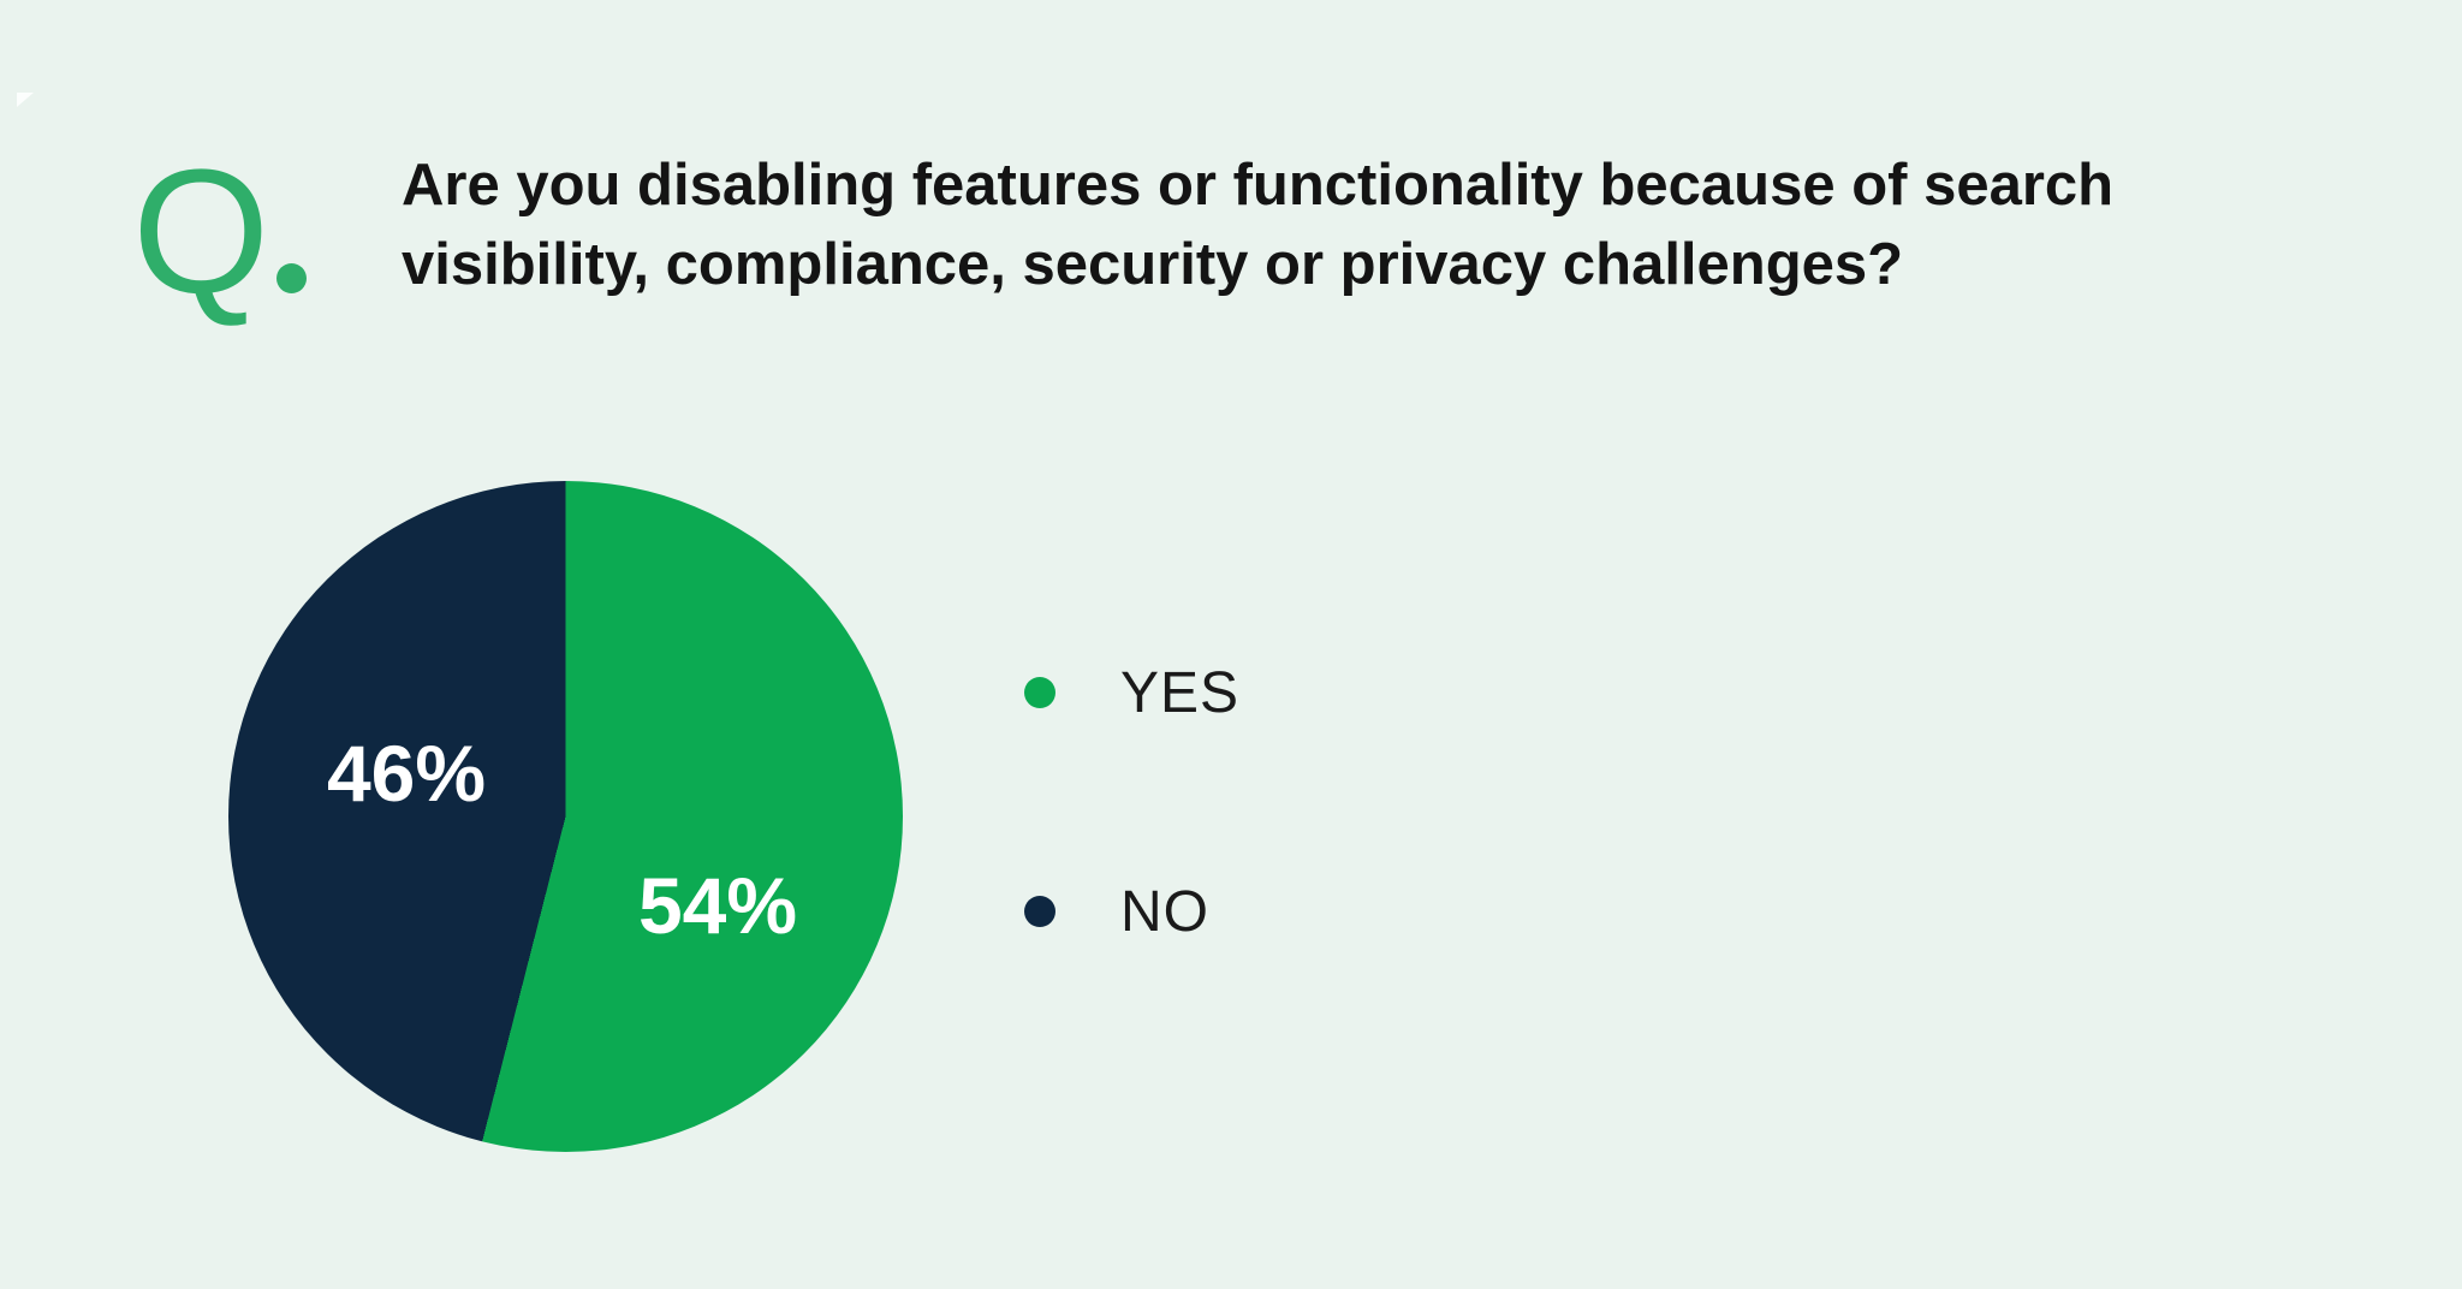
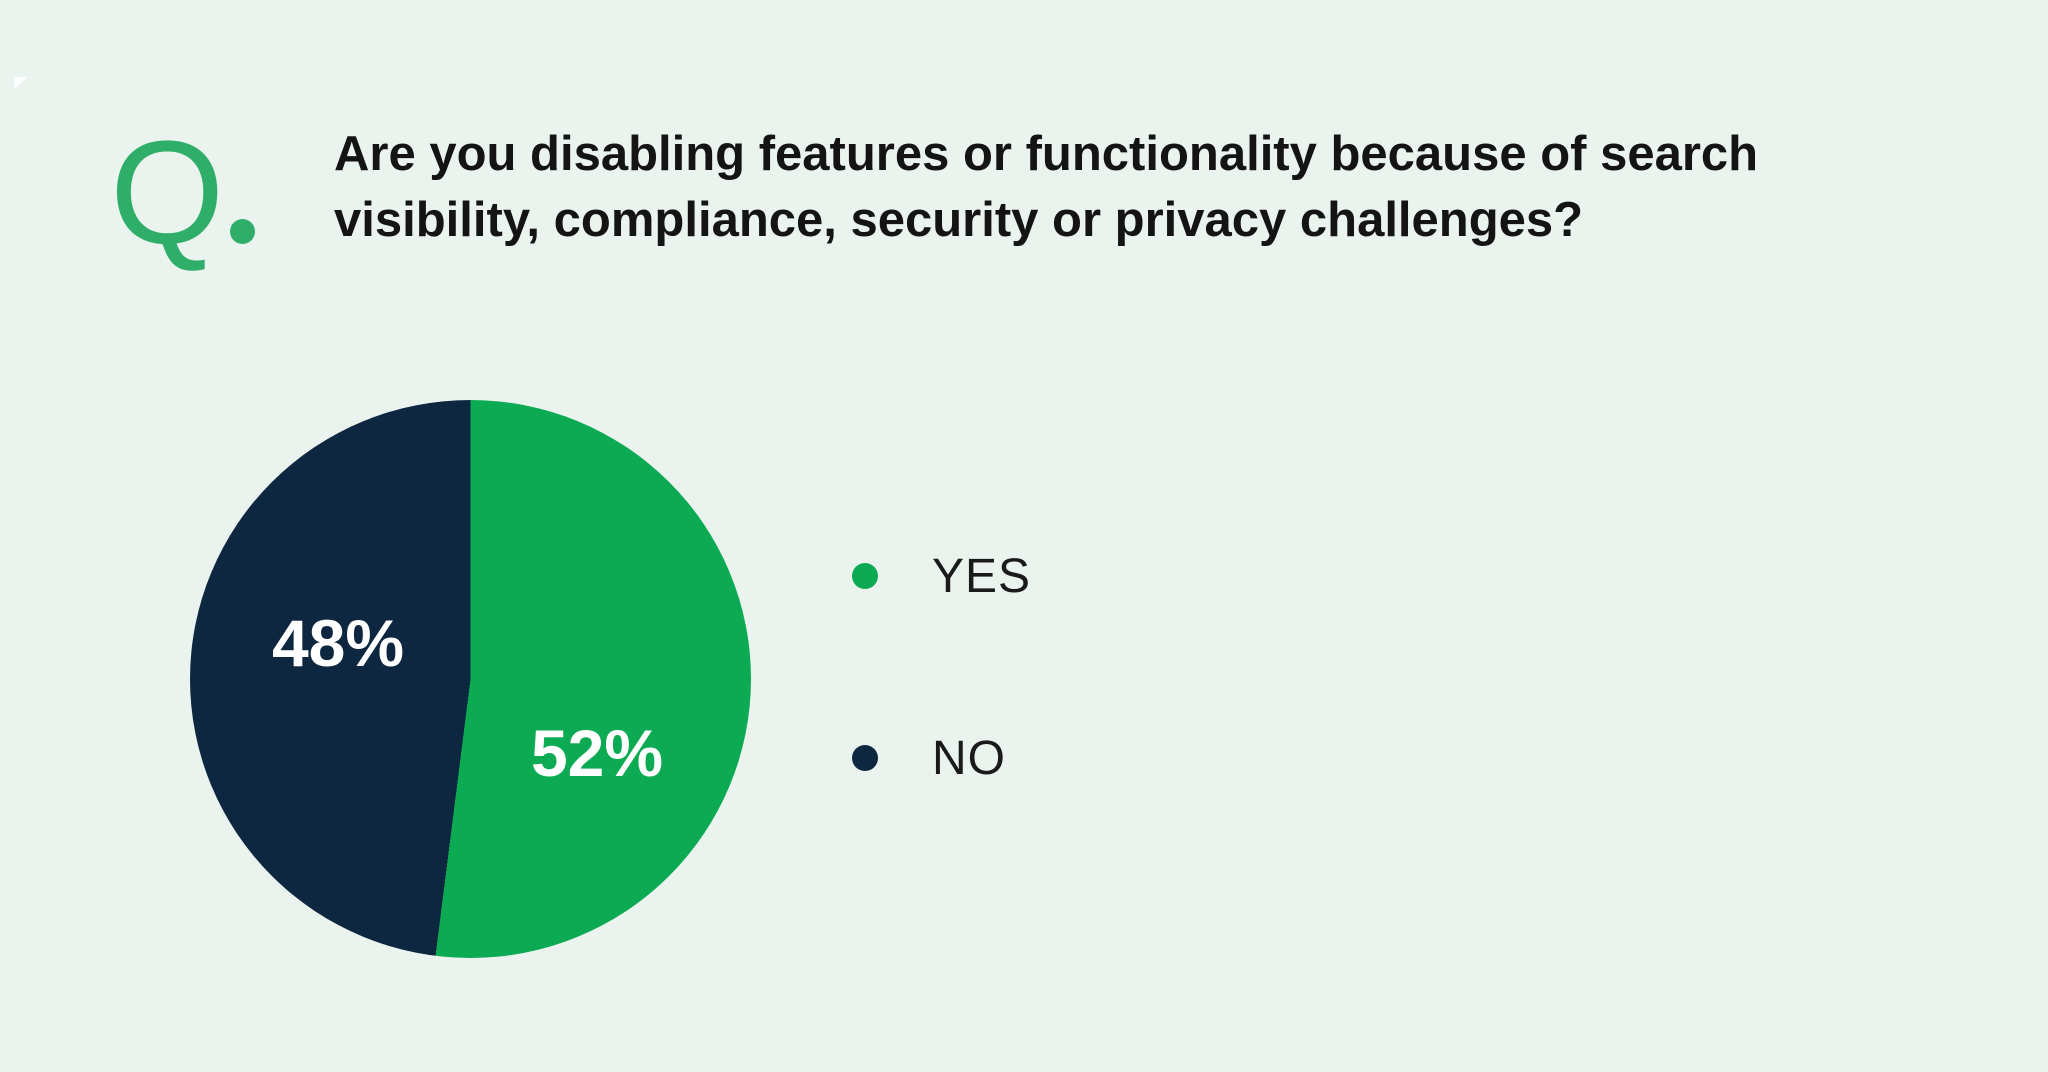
YES: 54% -> 52%
NO: 46% -> 48%
